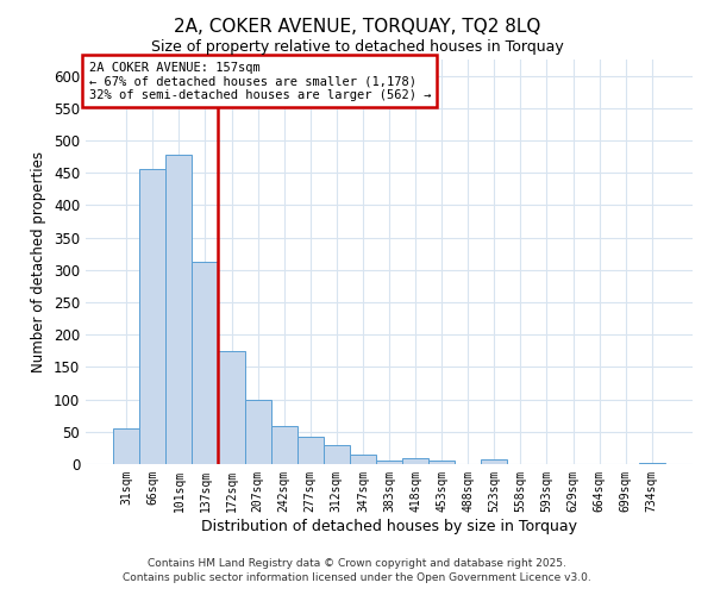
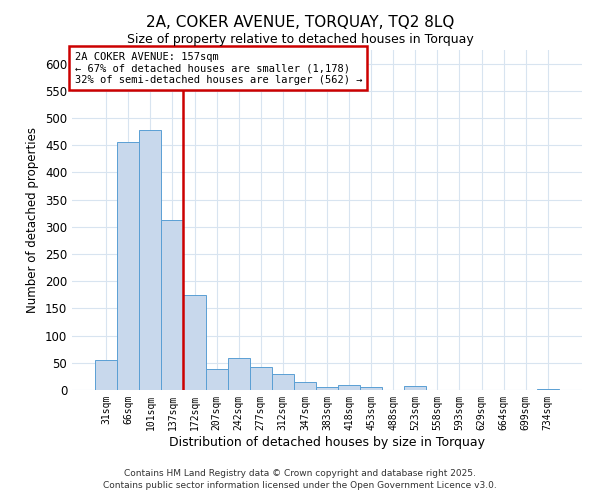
207sqm: 100 -> 38
